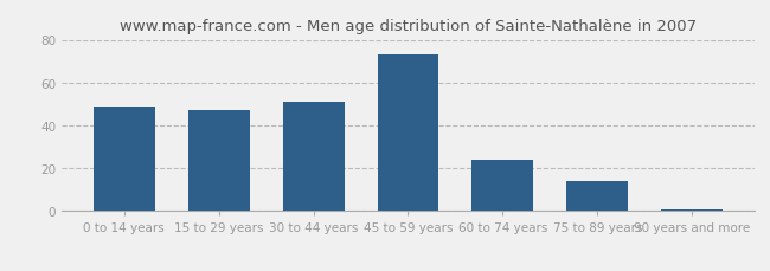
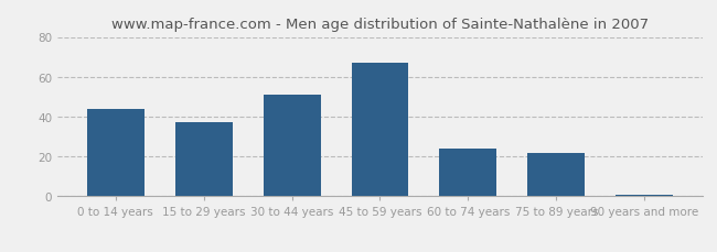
0 to 14 years: 49 -> 44
15 to 29 years: 47 -> 37
45 to 59 years: 73 -> 67
75 to 89 years: 14 -> 22
